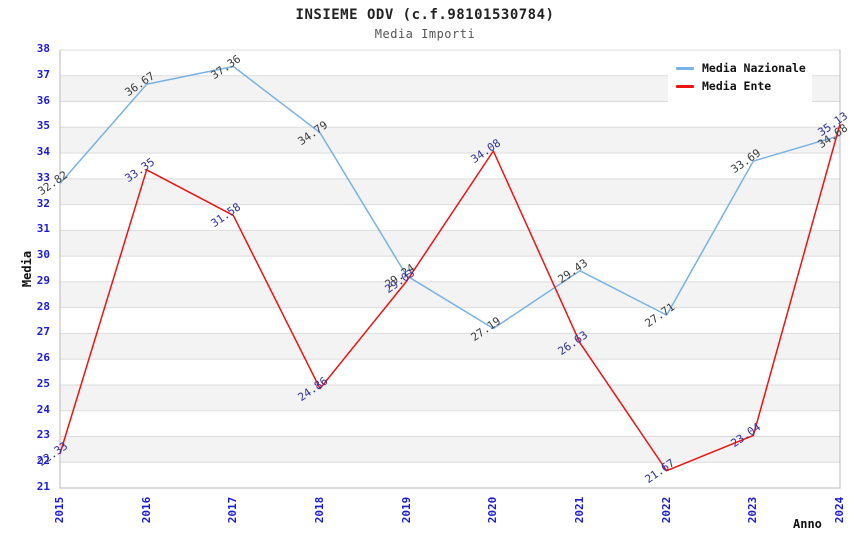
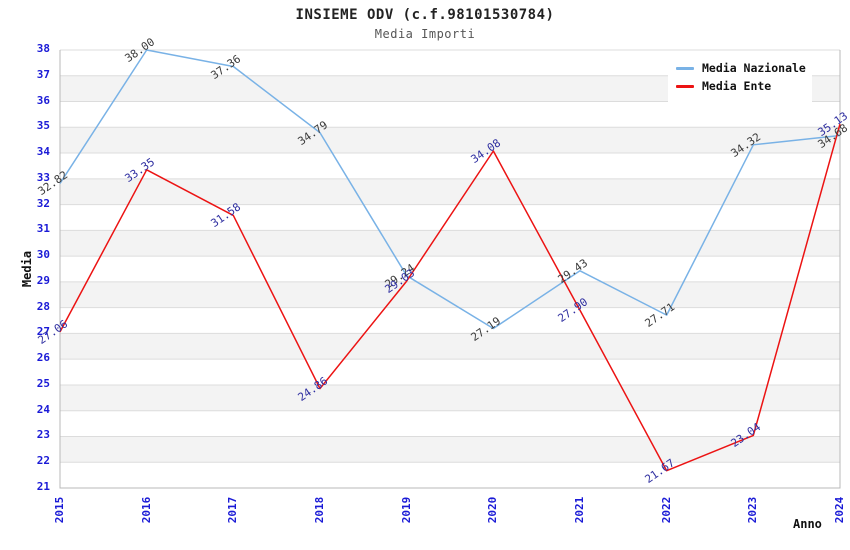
Media Ente/2015: 22.33 -> 27.06
Media Nazionale/2016: 36.67 -> 38.00
Media Ente/2021: 26.63 -> 27.90
Media Nazionale/2023: 33.69 -> 34.32
